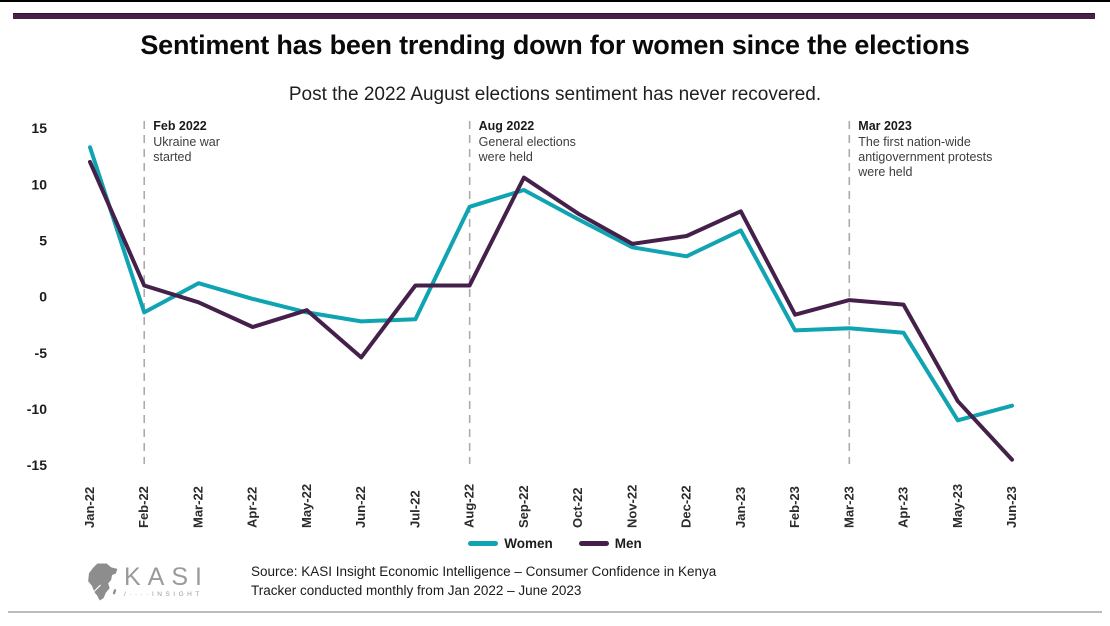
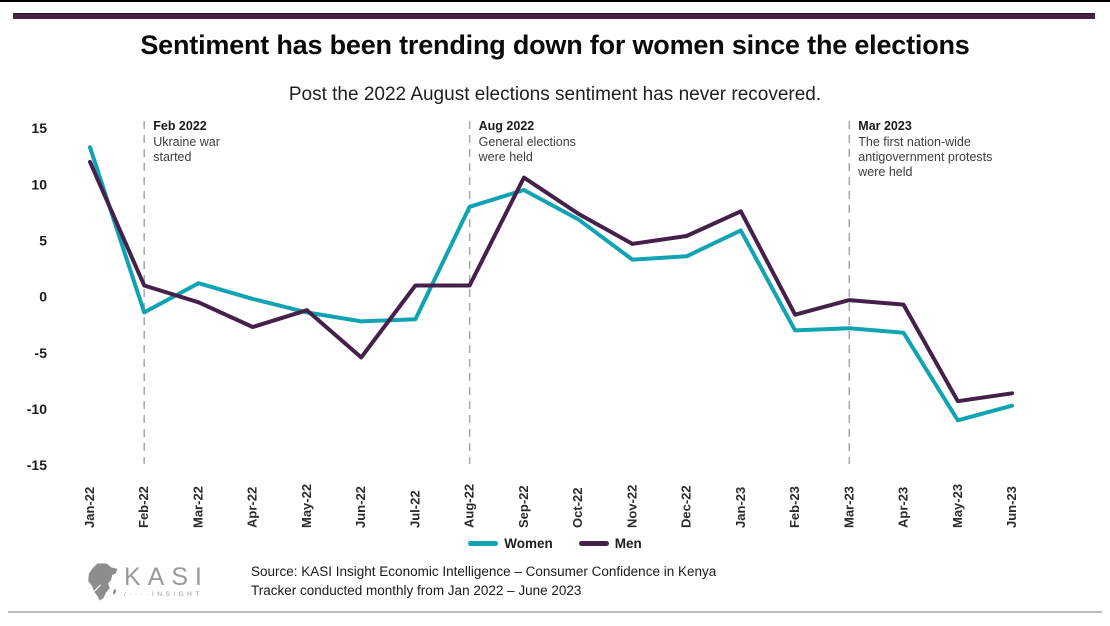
Women/Nov-22: 4.4 -> 3.3
Men/Jun-23: -14.5 -> -8.6
